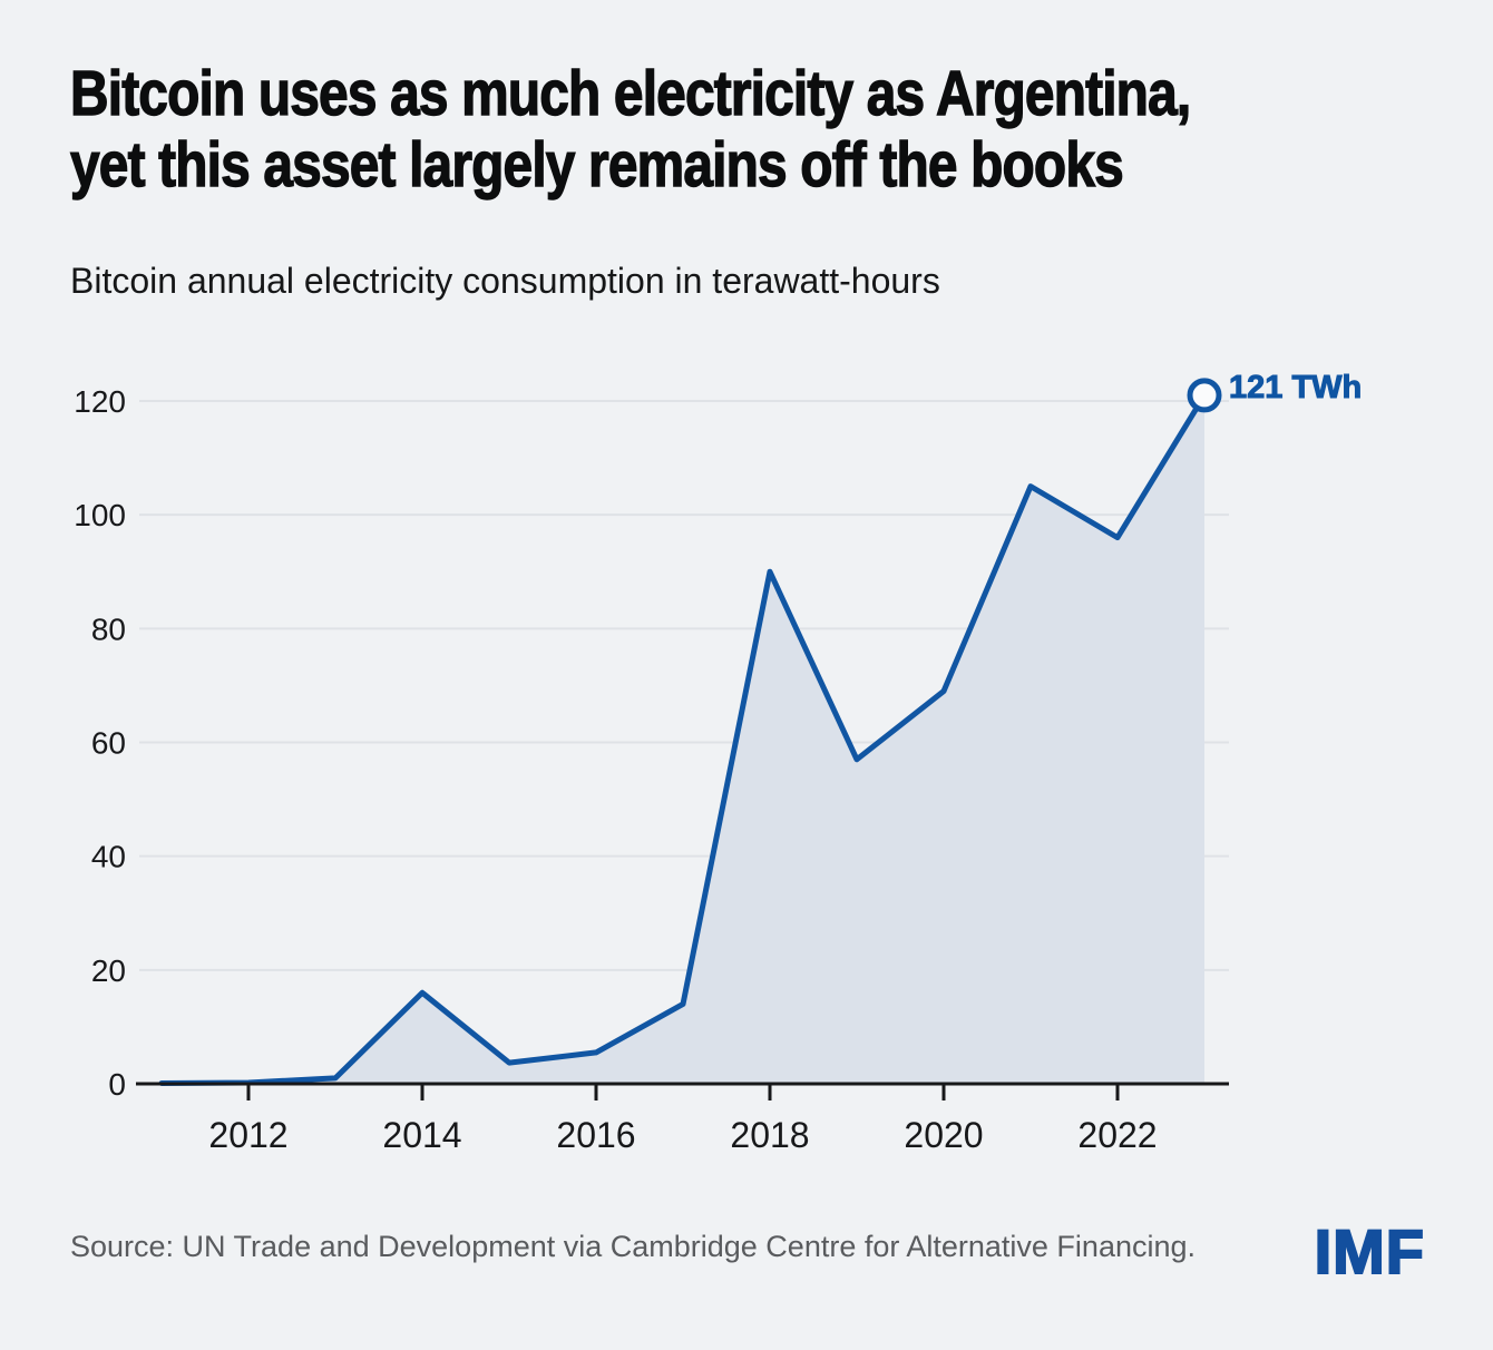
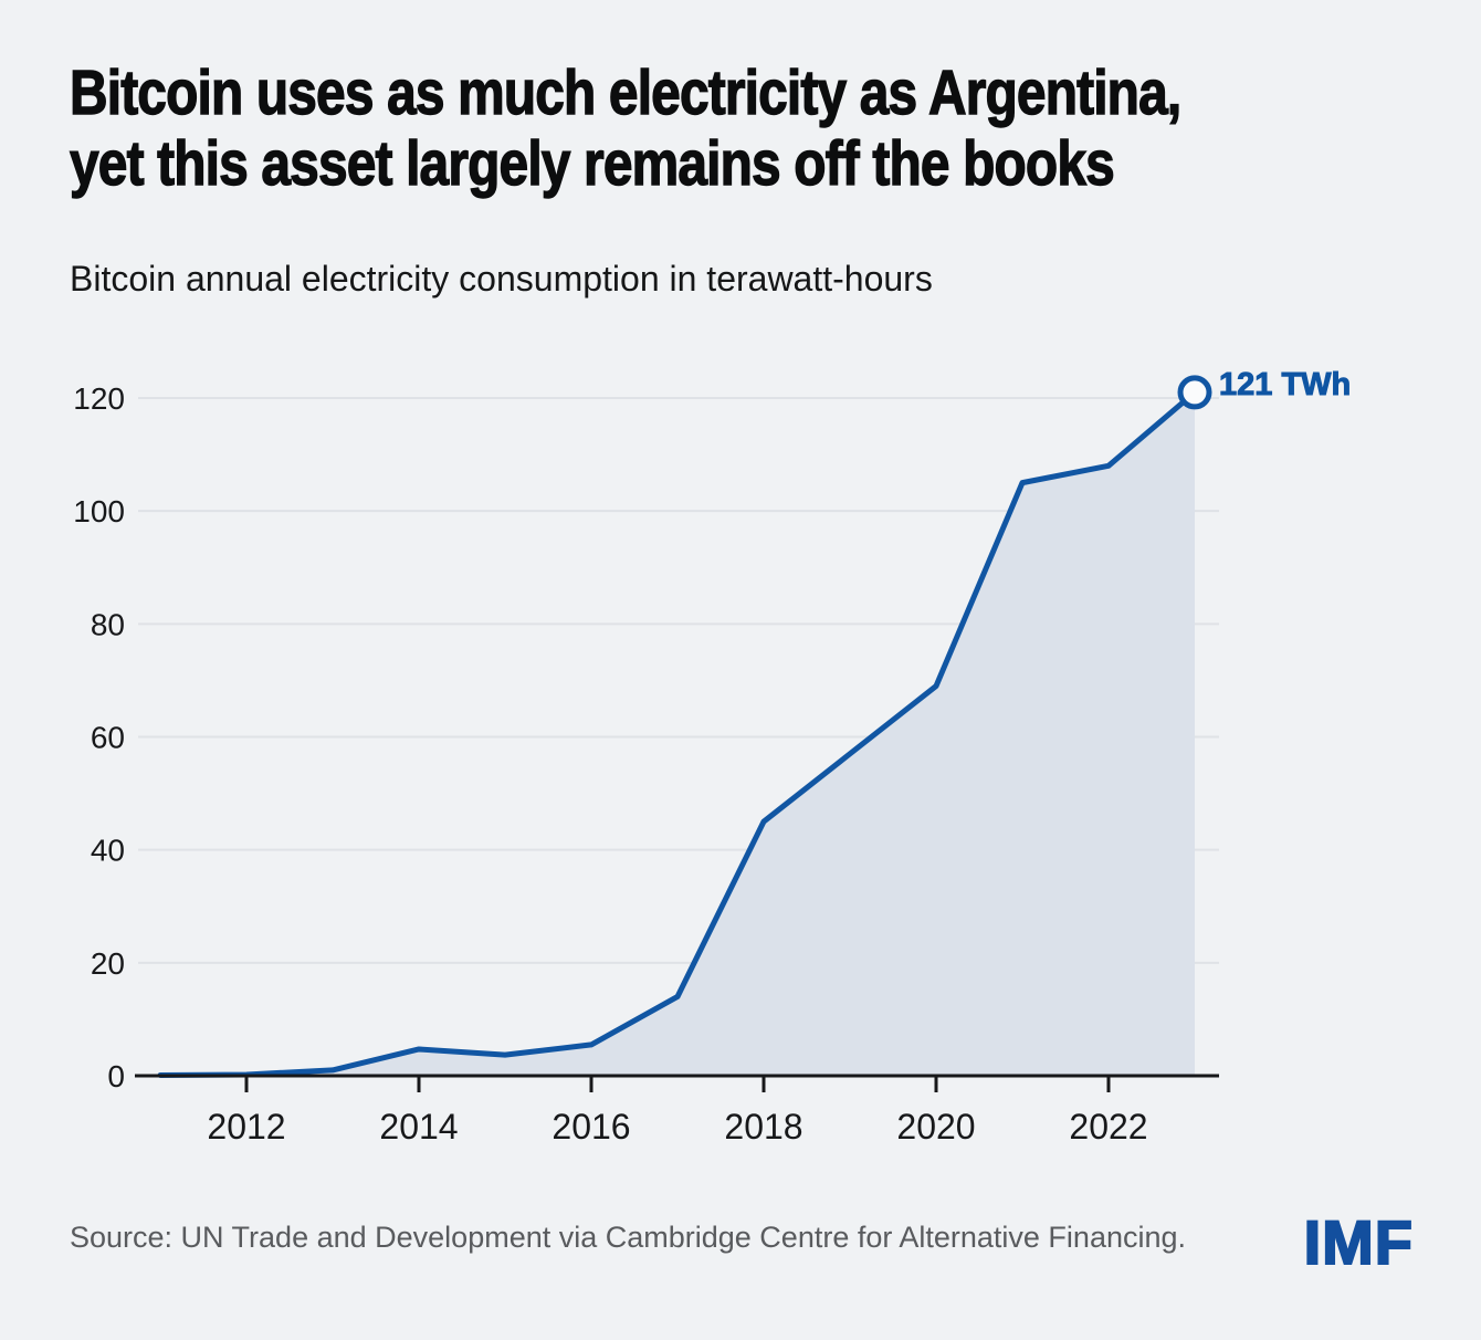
2014: 16 -> 5
2018: 90 -> 45
2022: 96 -> 108
